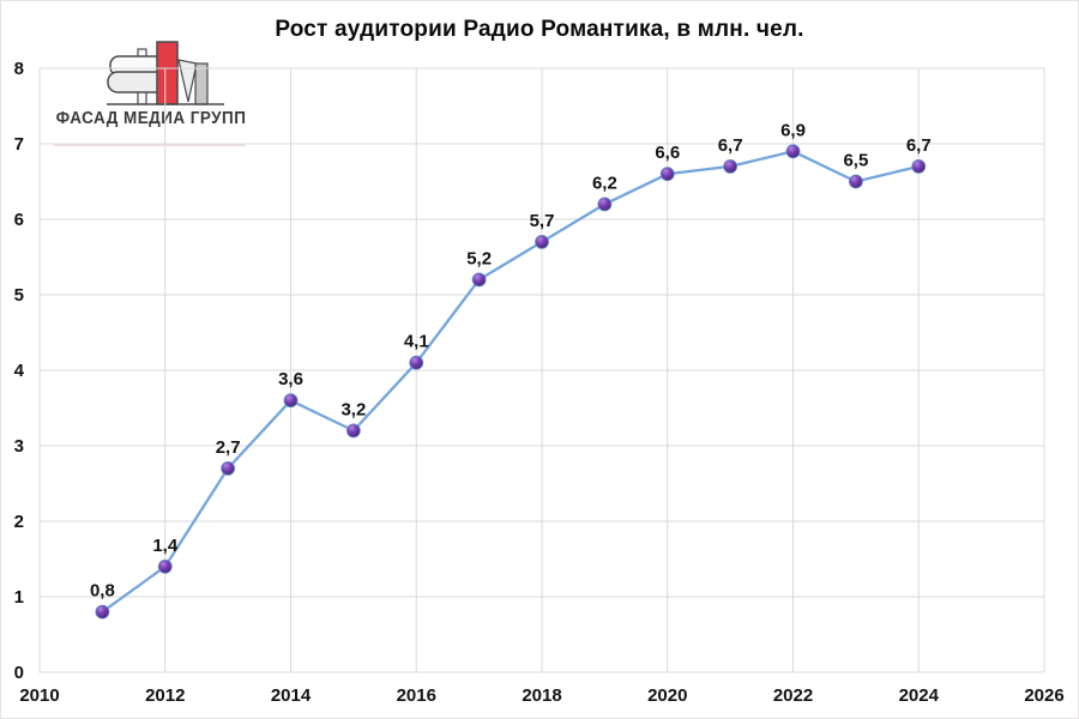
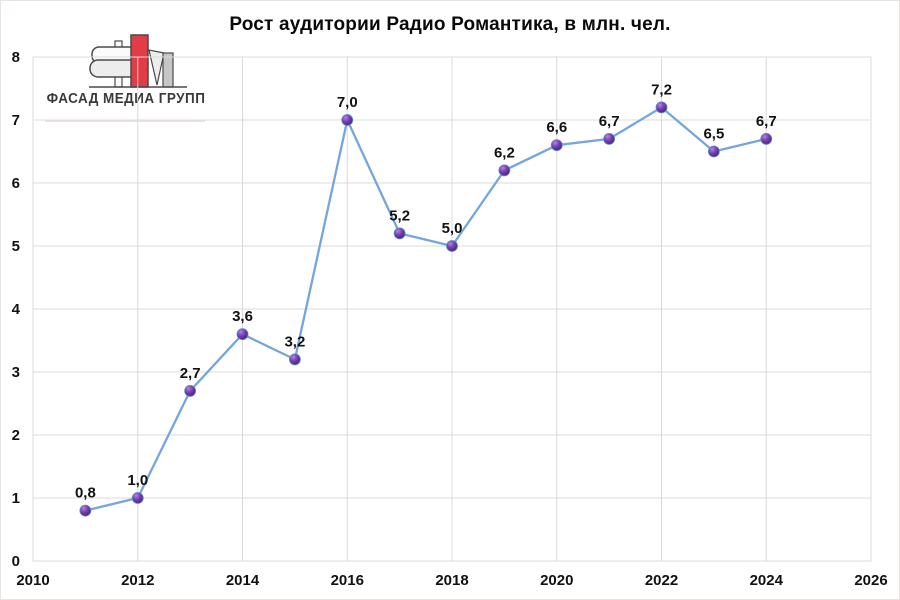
2012: 1,4 -> 1,0
2016: 4,1 -> 7,0
2018: 5,7 -> 5,0
2022: 6,9 -> 7,2
